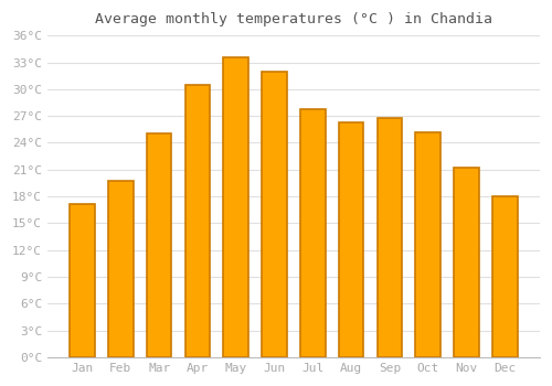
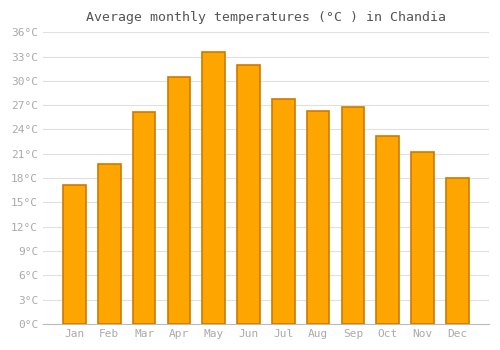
Mar: 25.0°C -> 26.2°C
Oct: 25.2°C -> 23.2°C
